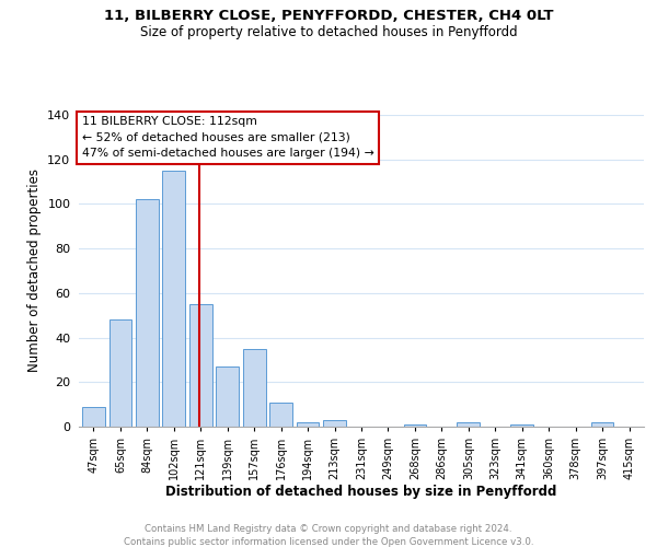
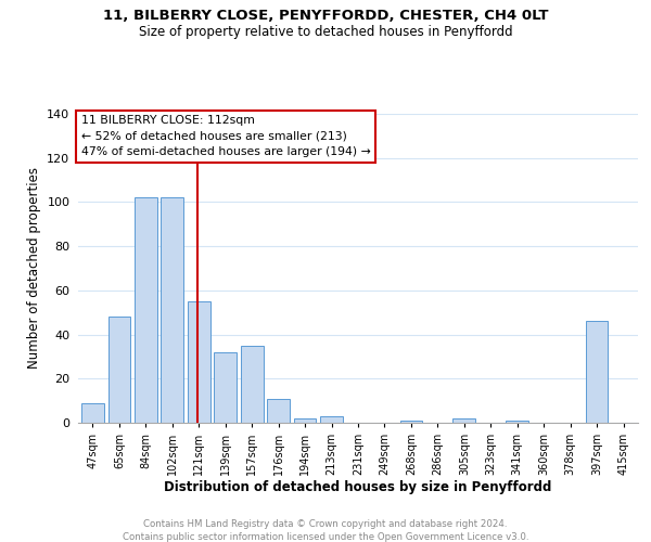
102sqm: 115 -> 102
139sqm: 27 -> 32
397sqm: 2 -> 46
